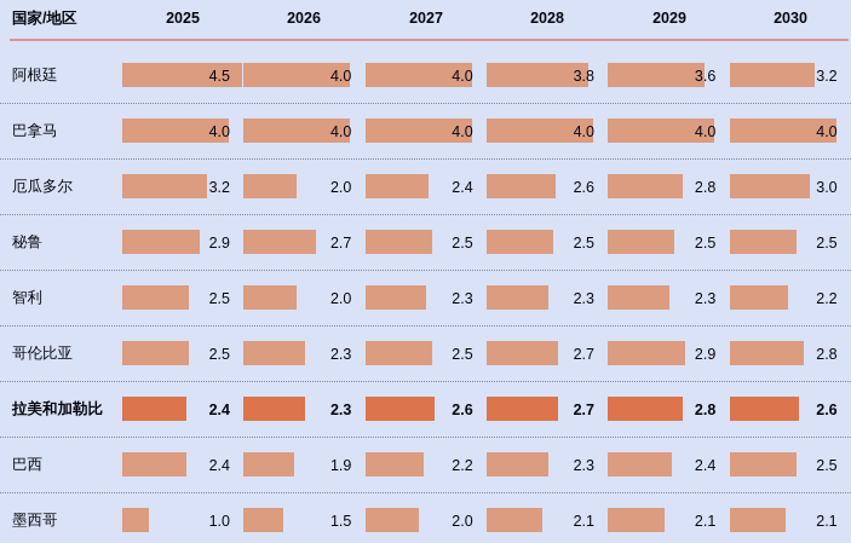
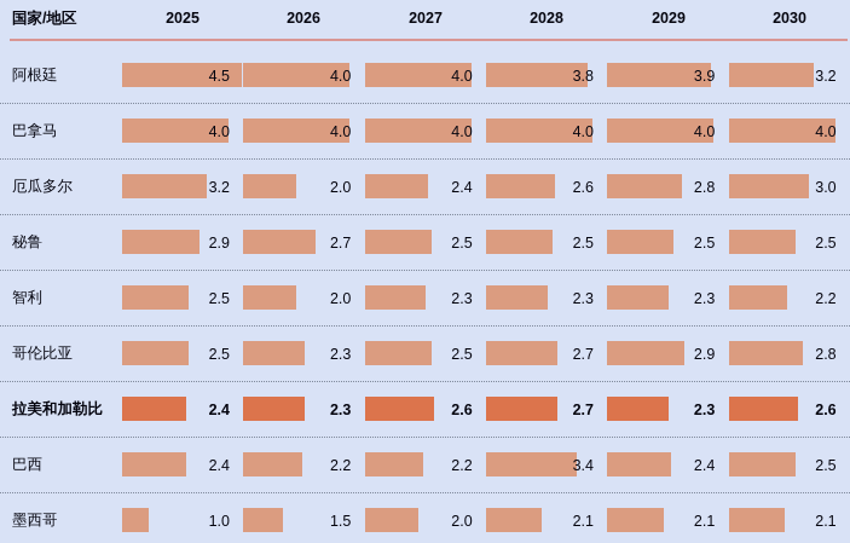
巴西/2026: 1.9 -> 2.2
巴西/2028: 2.3 -> 3.4
阿根廷/2029: 3.6 -> 3.9
拉美和加勒比/2029: 2.8 -> 2.3
